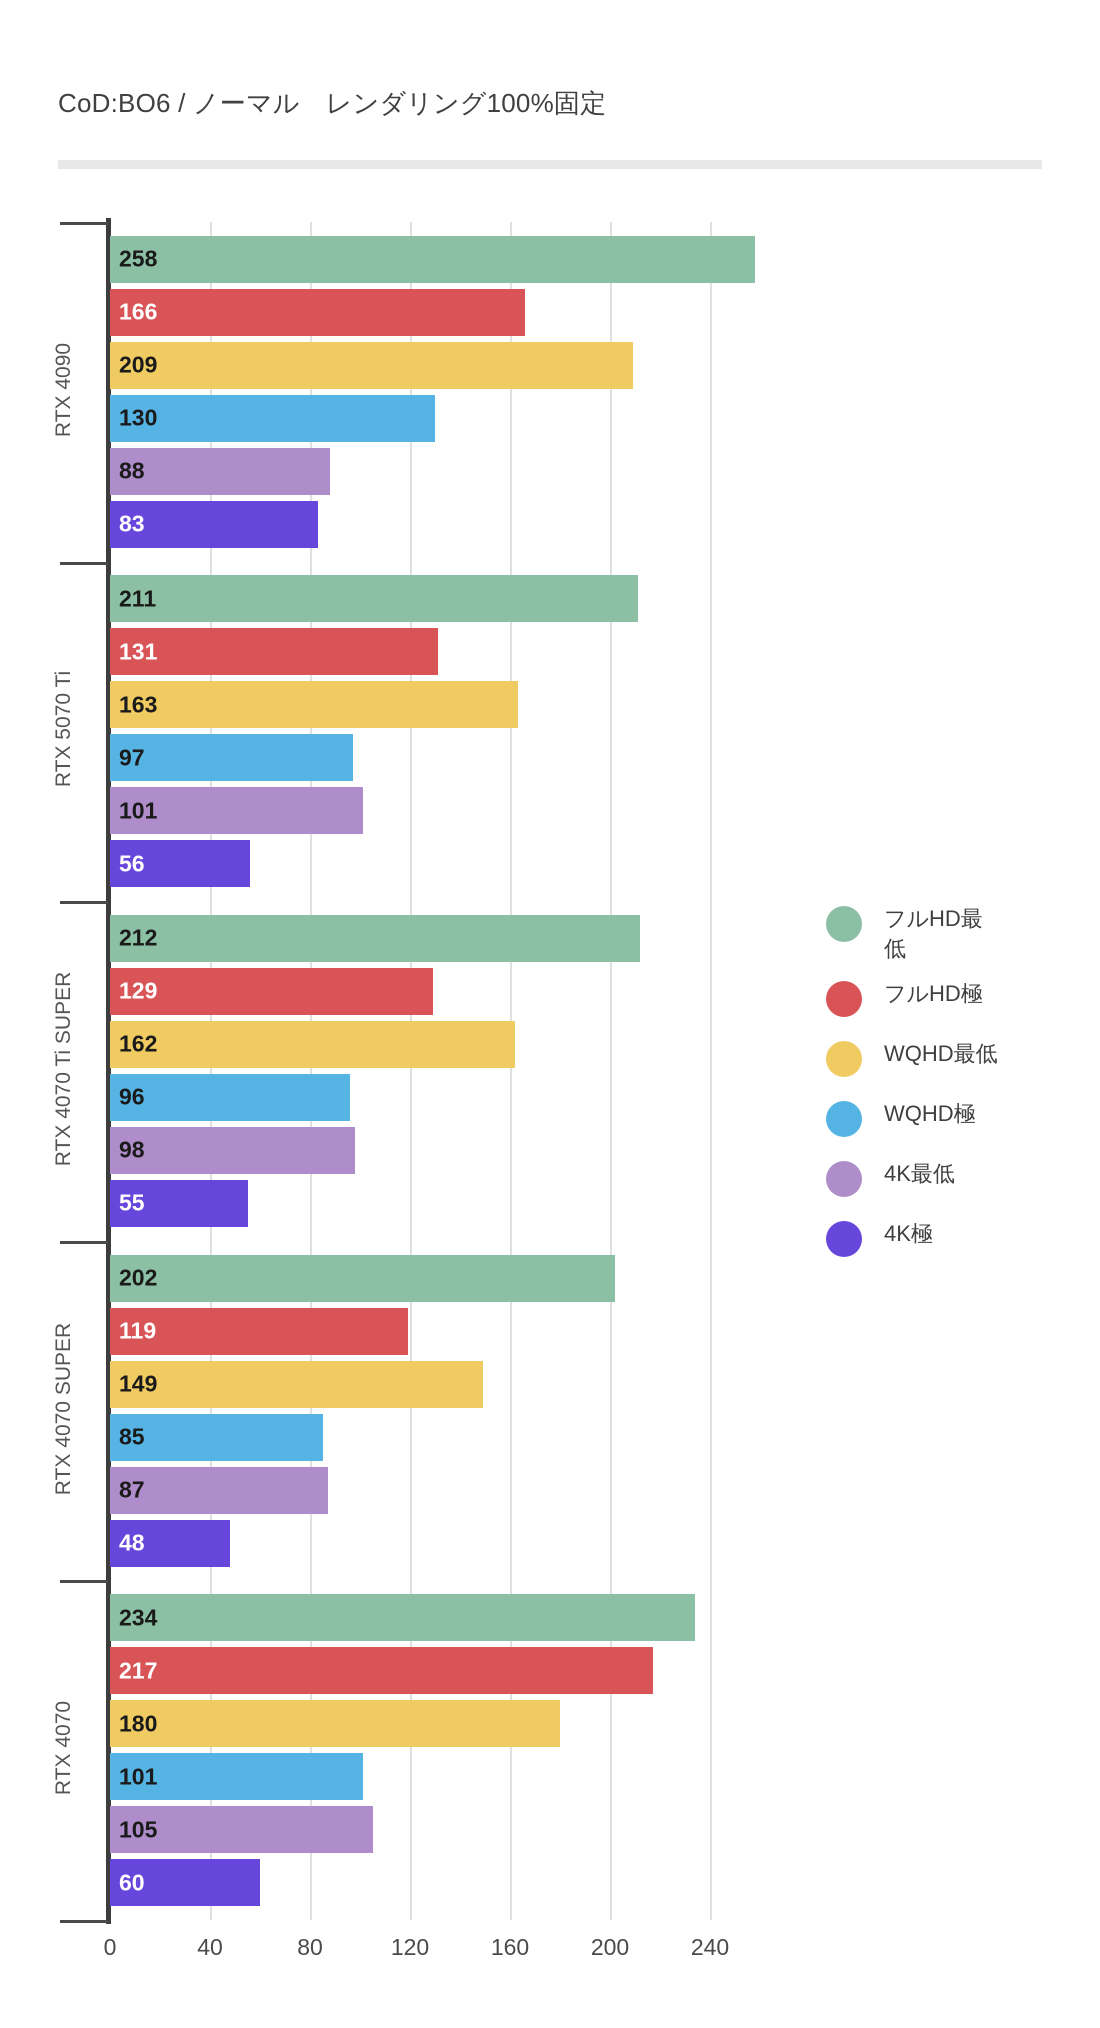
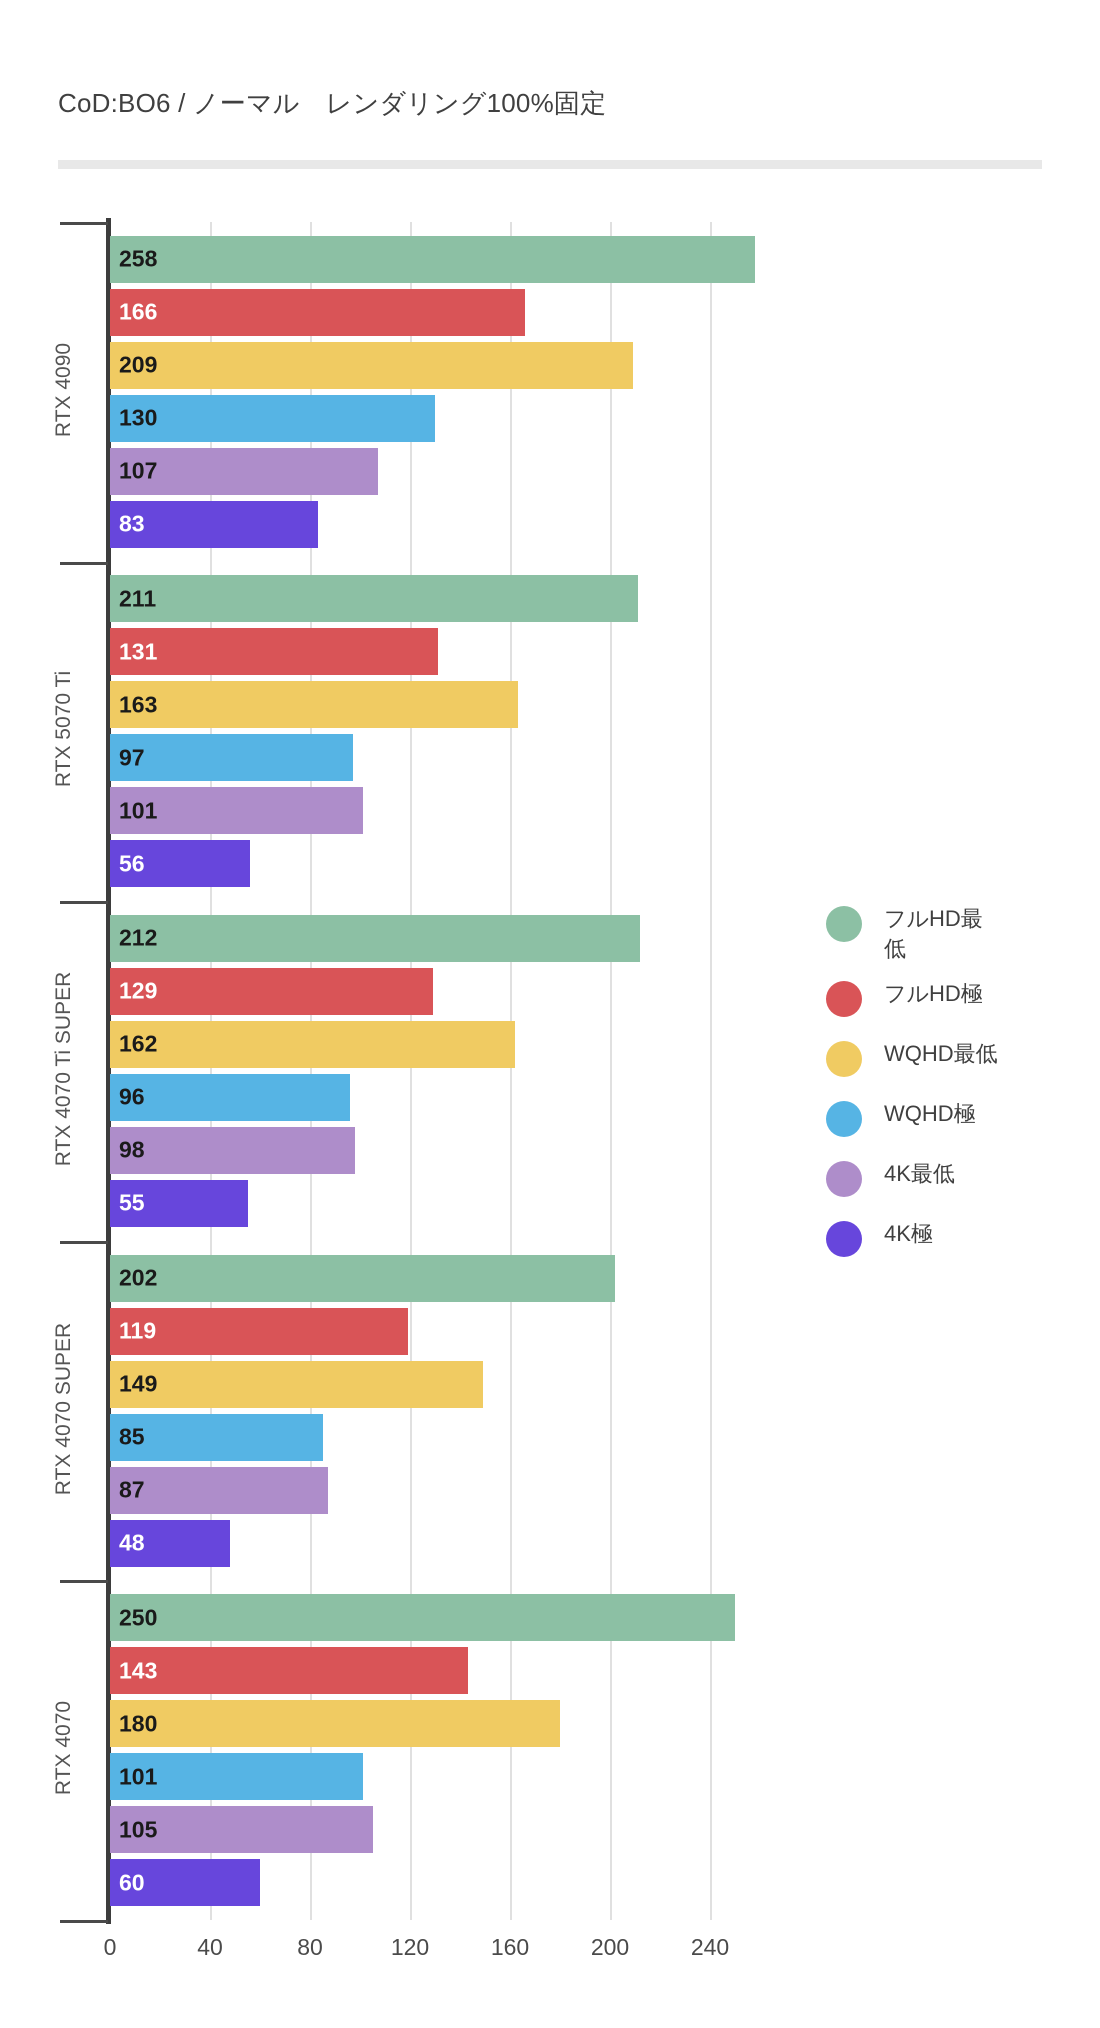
4K最低/RTX 4090: 88 -> 107
フルHD最低/RTX 4070: 234 -> 250
フルHD極/RTX 4070: 217 -> 143
